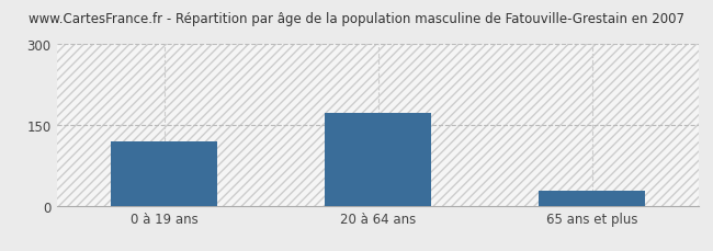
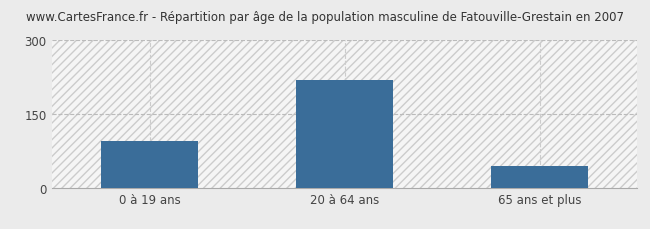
0 à 19 ans: 120 -> 95
20 à 64 ans: 172 -> 220
65 ans et plus: 28 -> 45
